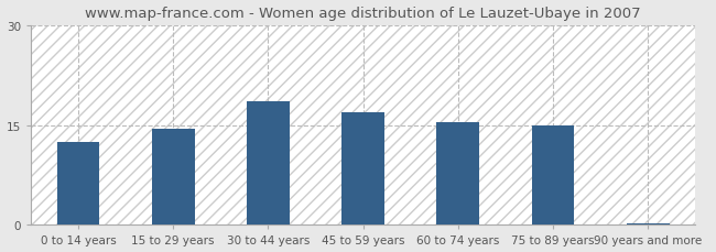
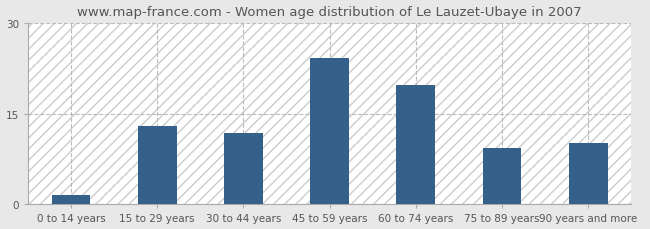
0 to 14 years: 12.5 -> 1.6
15 to 29 years: 14.5 -> 13.0
30 to 44 years: 18.5 -> 11.8
45 to 59 years: 17.0 -> 24.2
60 to 74 years: 15.5 -> 19.8
75 to 89 years: 15.0 -> 9.4
90 years and more: 0.3 -> 10.2
